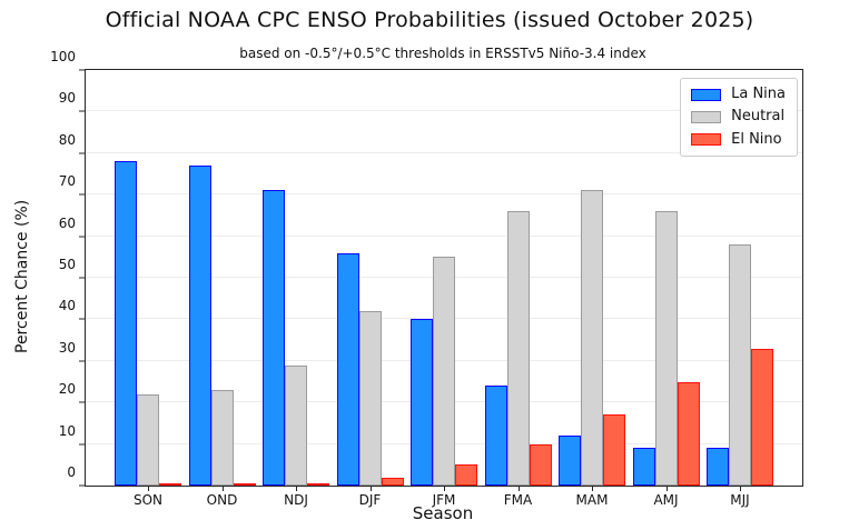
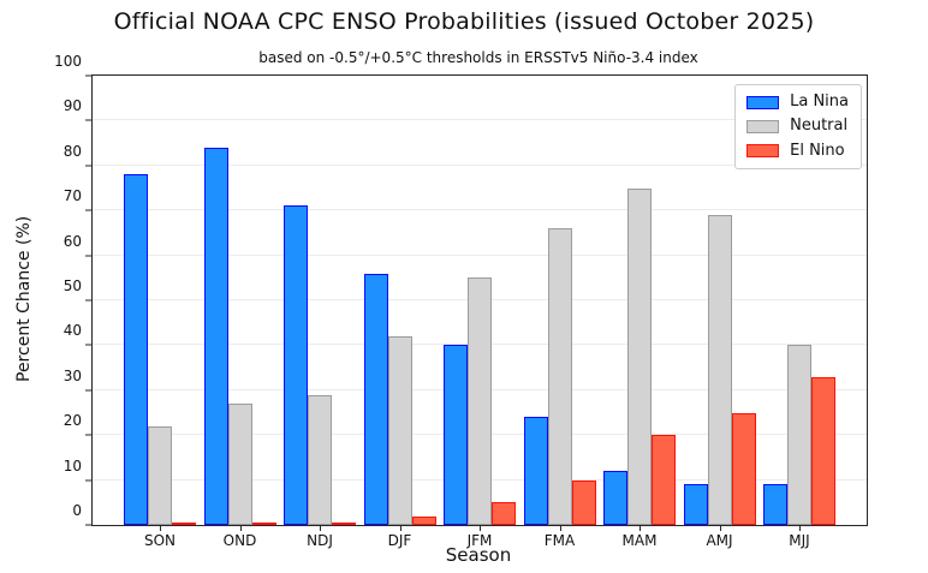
La Nina/OND: 77 -> 84
Neutral/OND: 23 -> 27
Neutral/MAM: 71 -> 75
El Nino/MAM: 17 -> 20
Neutral/AMJ: 66 -> 69
Neutral/MJJ: 58 -> 40
